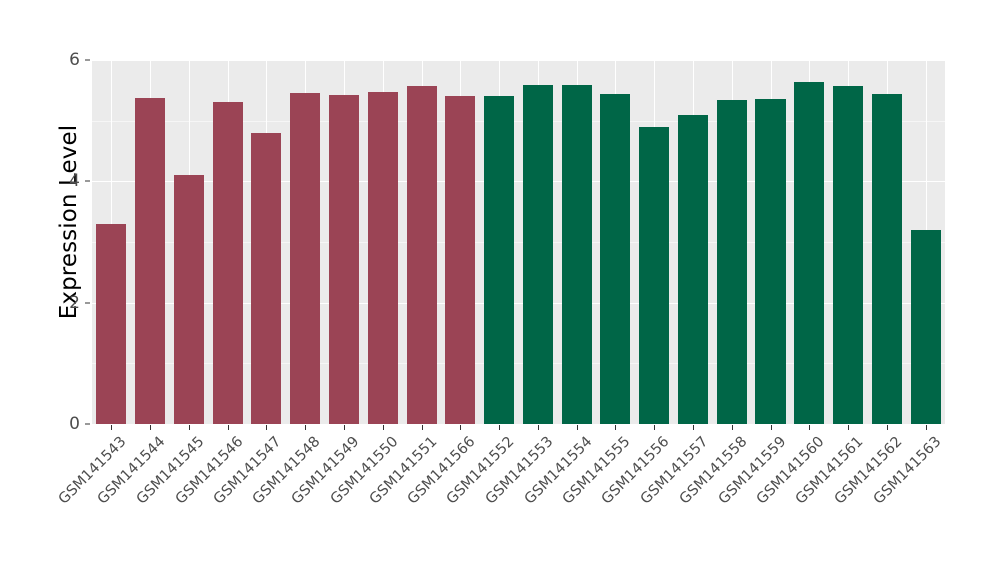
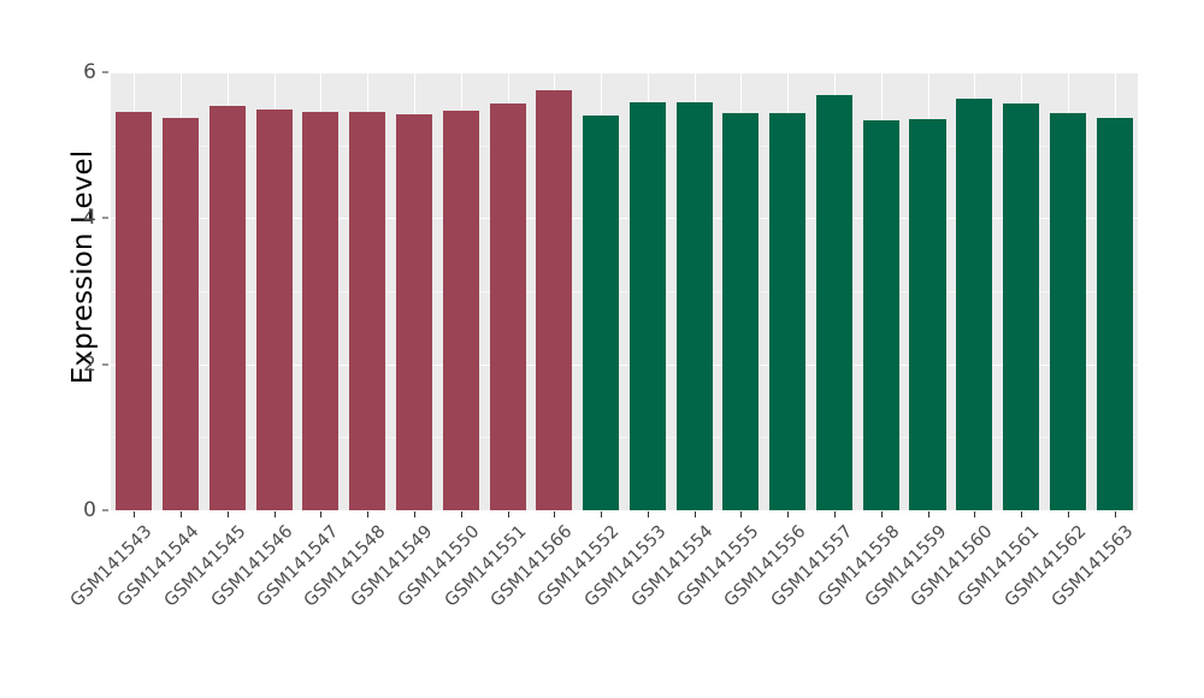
GSM141543: 3.3 -> 5.5
GSM141545: 4.1 -> 5.5
GSM141546: 5.3 -> 5.5
GSM141547: 4.8 -> 5.5
GSM141566: 5.4 -> 5.8
GSM141556: 4.9 -> 5.4
GSM141557: 5.1 -> 5.7
GSM141563: 3.2 -> 5.4
